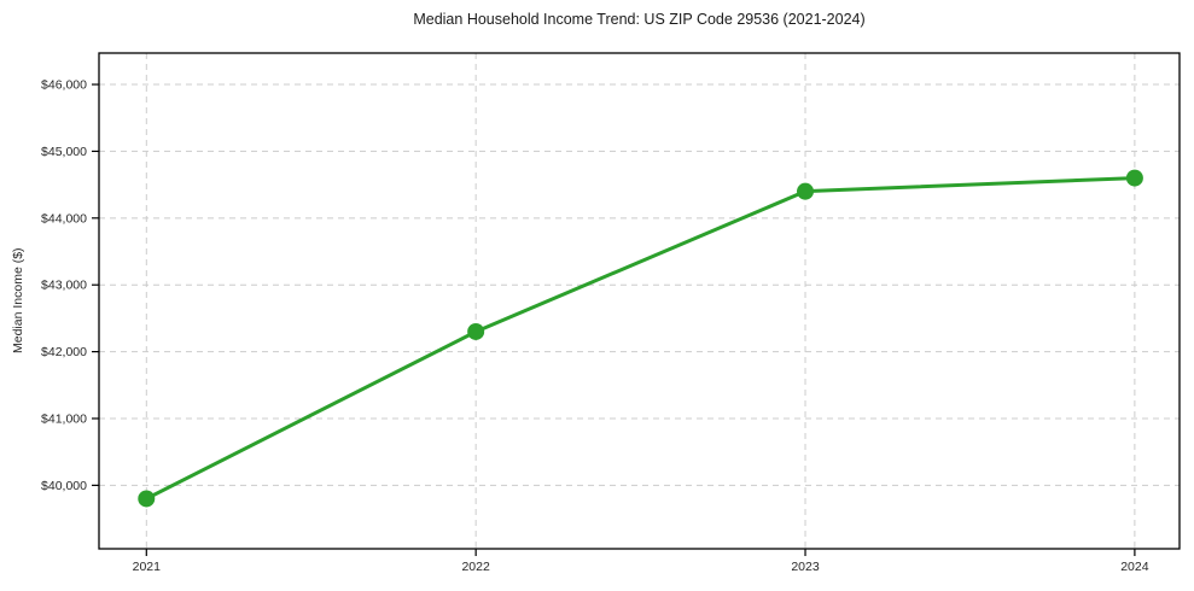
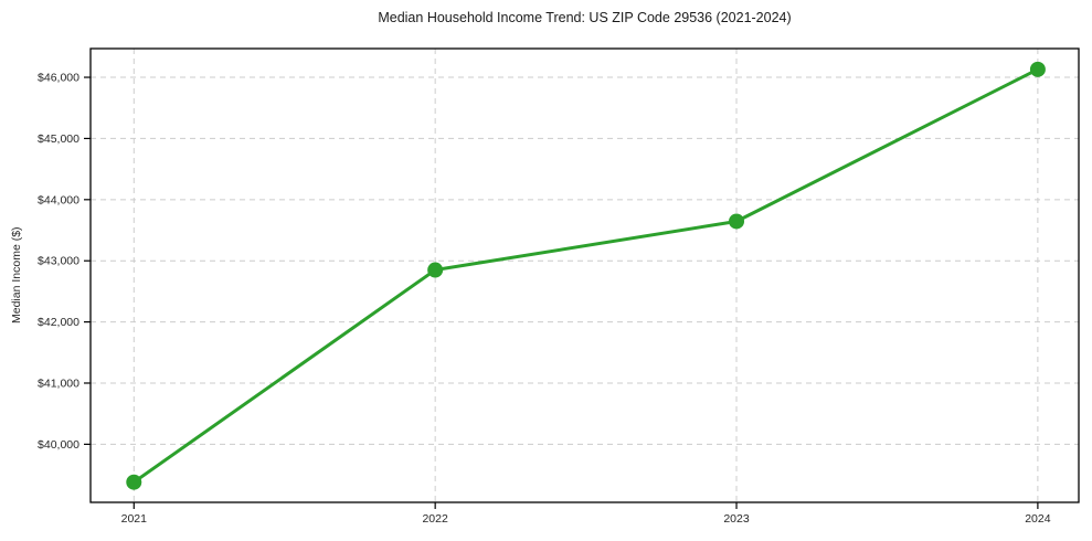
2021: $39800 -> $39400
2022: $42300 -> $42800
2023: $44400 -> $43600
2024: $44600 -> $46100
